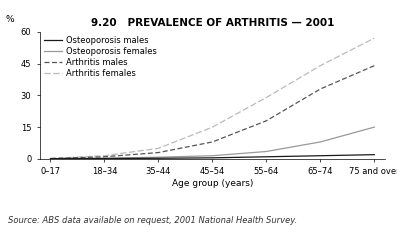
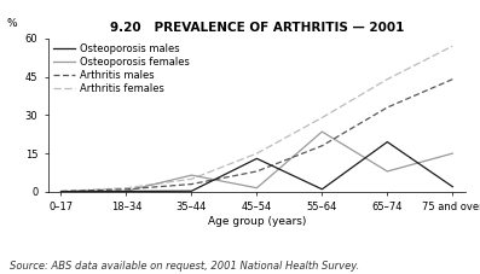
Osteoporosis females/35–44: 0.8 -> 6.5
Osteoporosis males/45–54: 0.5 -> 13.0
Osteoporosis females/55–64: 3.5 -> 23.5
Osteoporosis males/65–74: 1.5 -> 19.5
